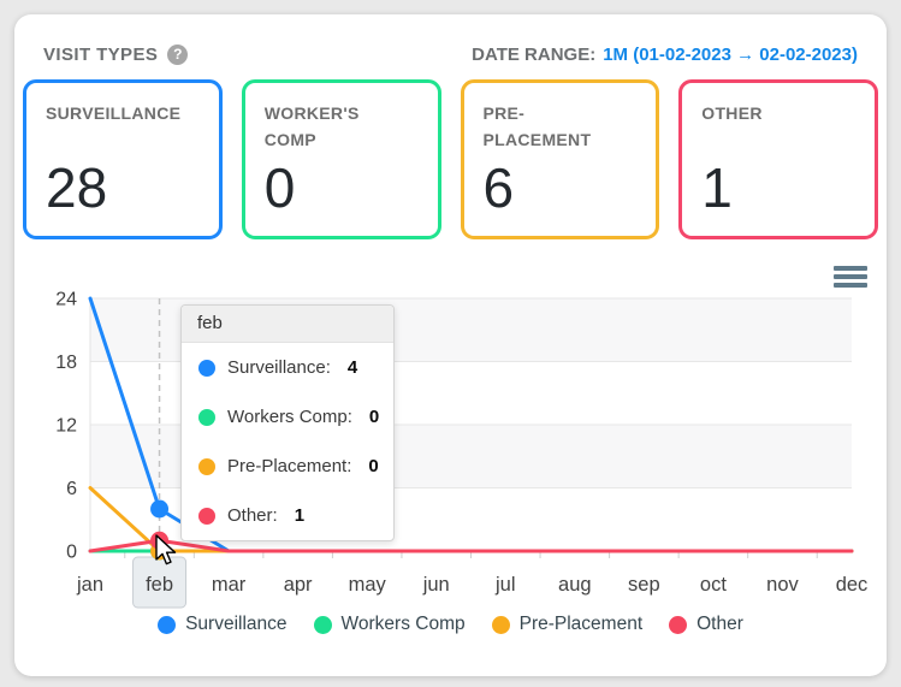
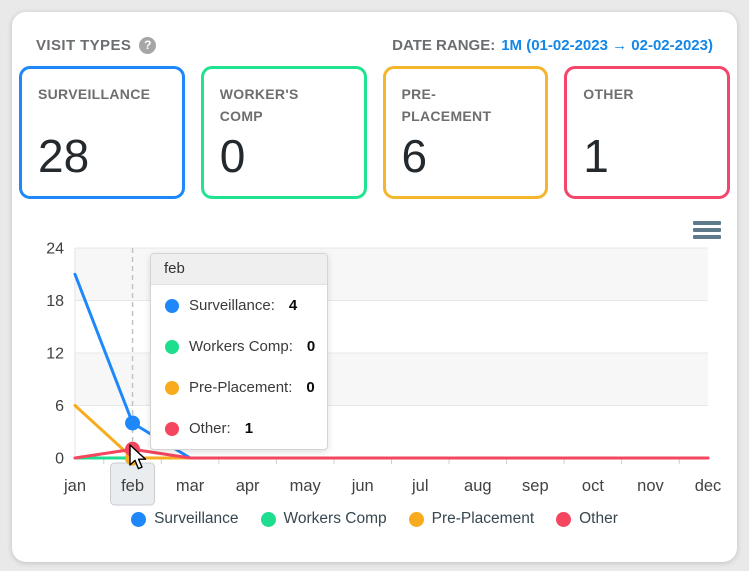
Surveillance/jan: 24 -> 21
